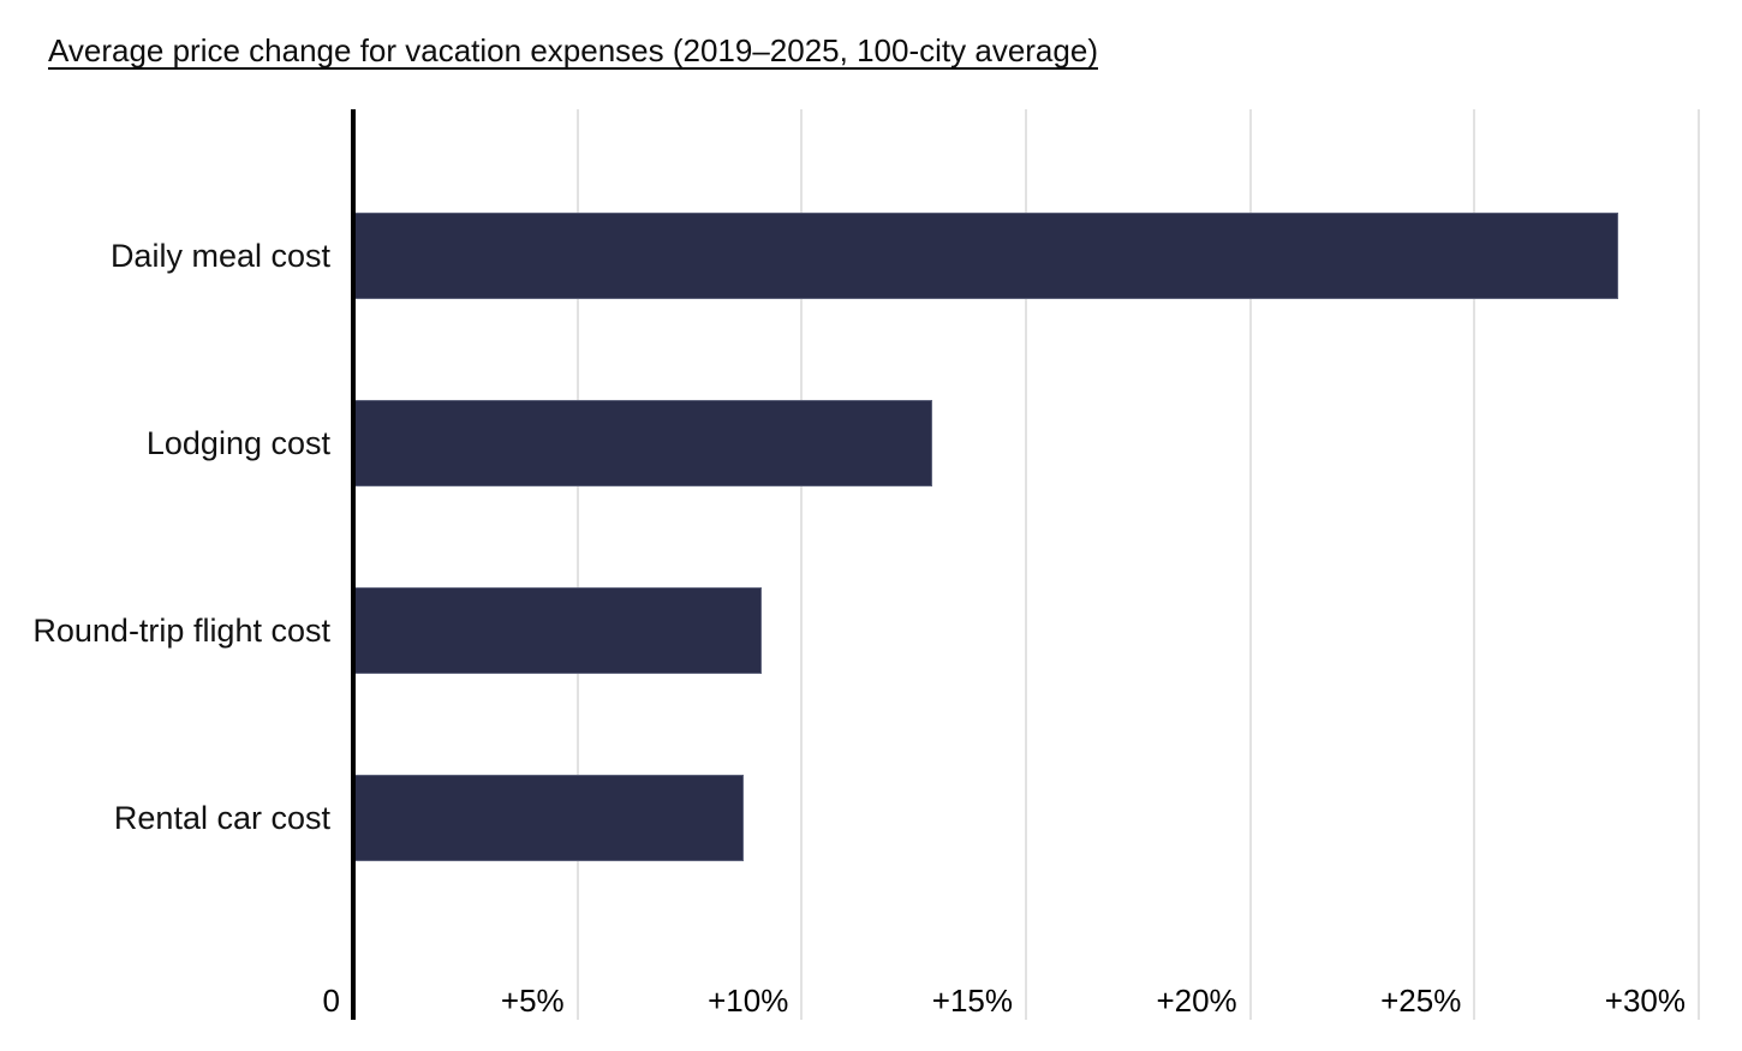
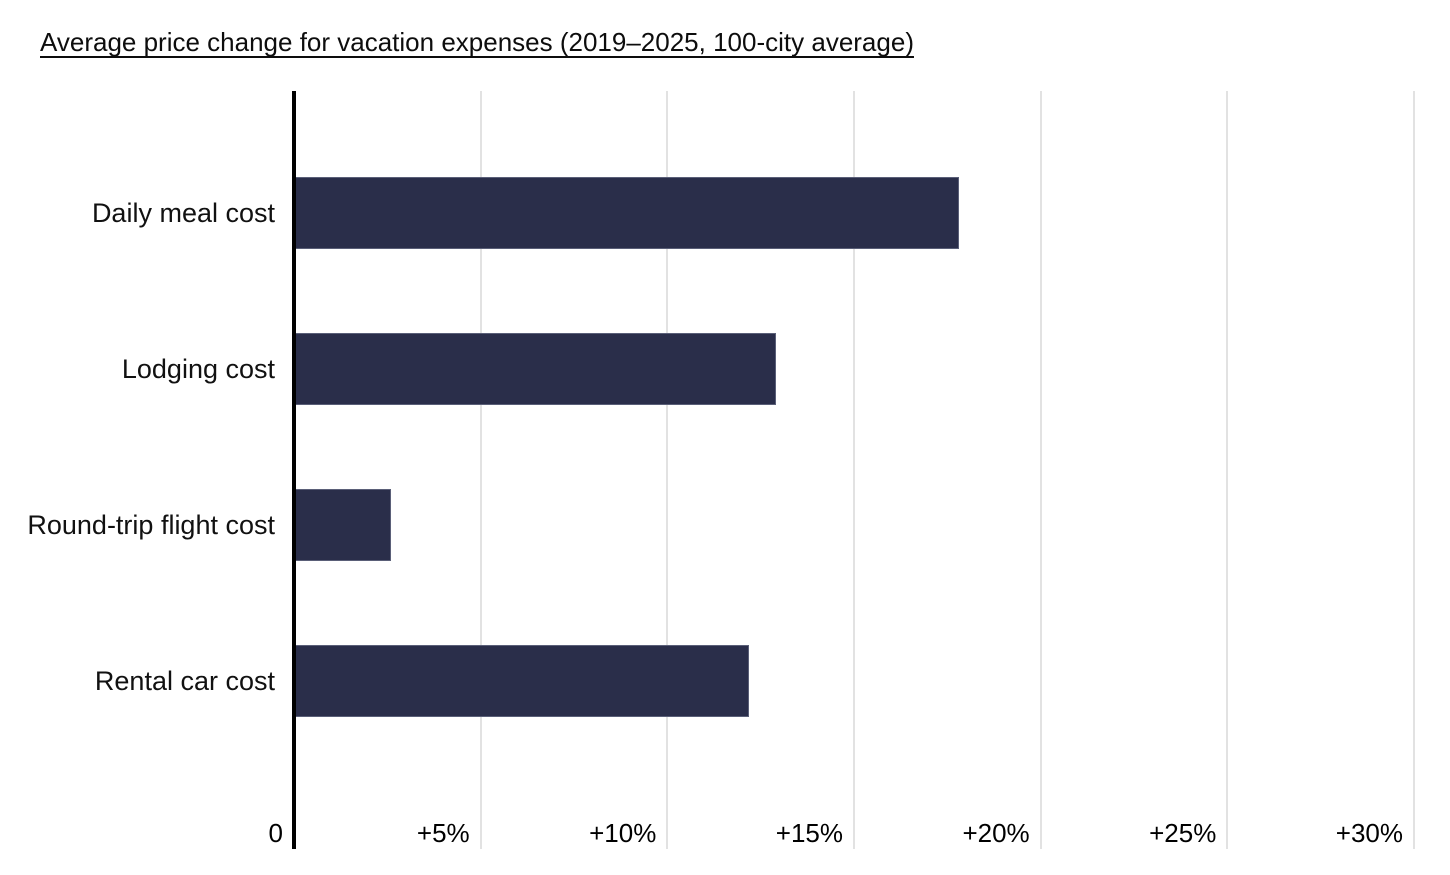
Daily meal cost: 28.2% -> 17.8%
Round-trip flight cost: 9.1% -> 2.6%
Rental car cost: 8.7% -> 12.2%
